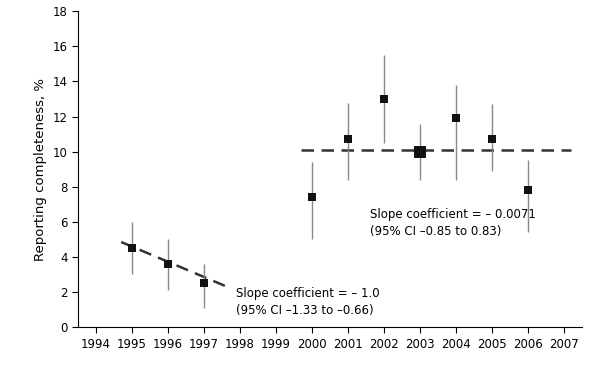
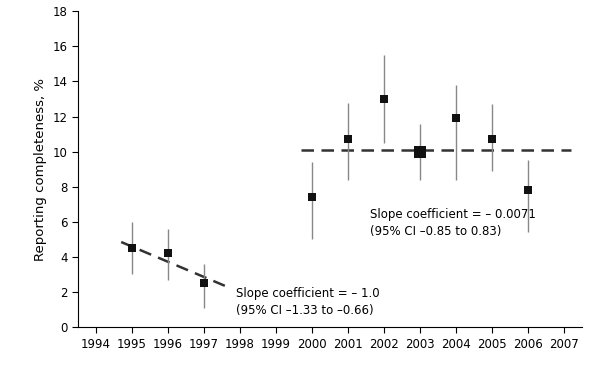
1996: 3.6 -> 4.2
